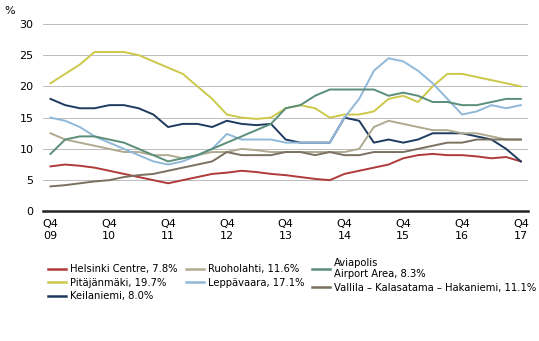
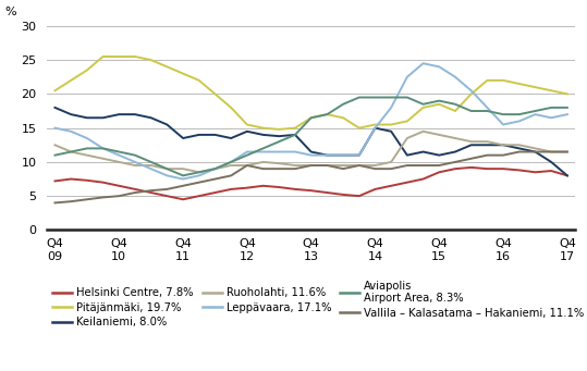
Aviapolis Airport Area, 8.3%/Q4 09: 9.2 -> 11.0
Leppävaara, 17.1%/Q4 12: 12.4 -> 11.5
